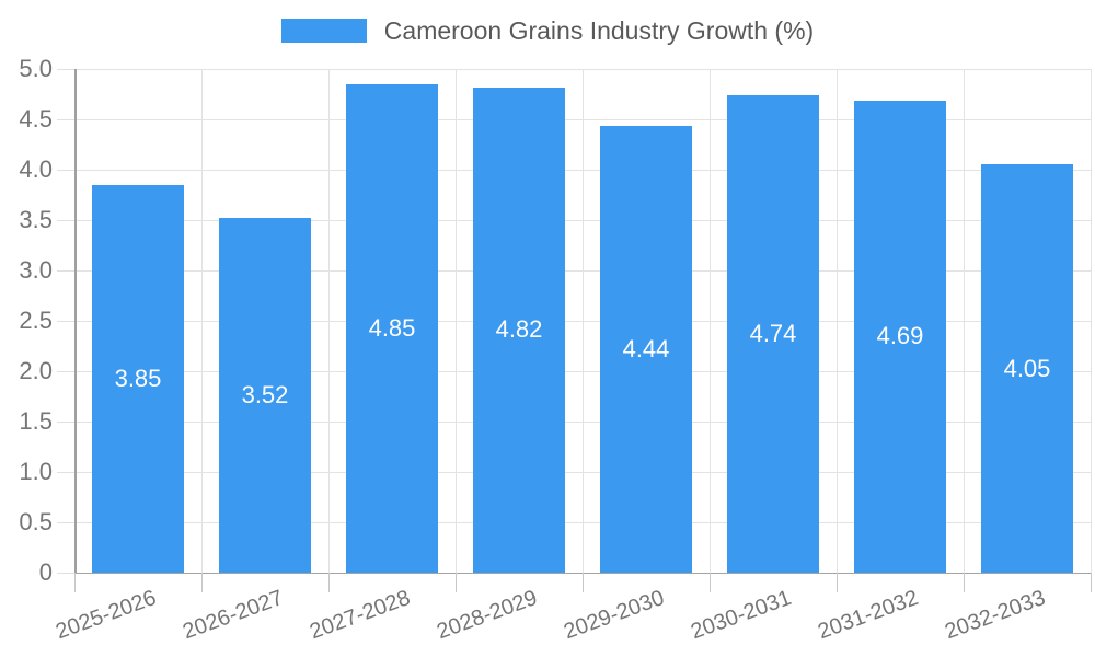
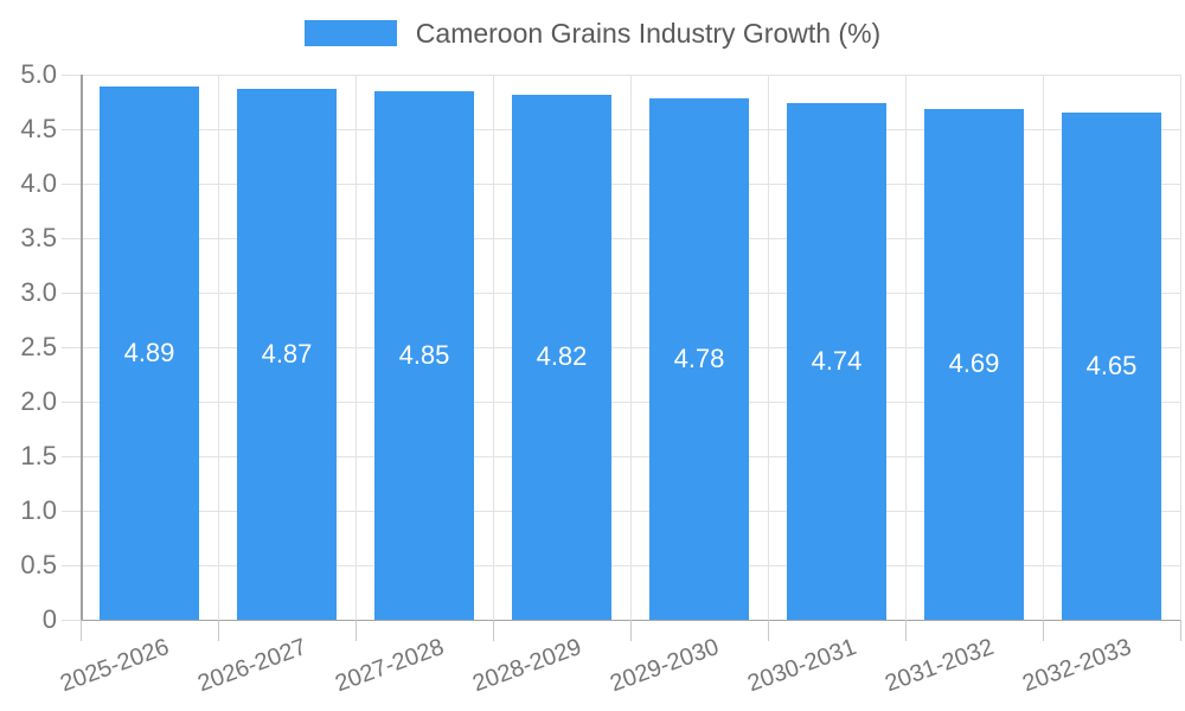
2025-2026: 3.85 -> 4.89
2026-2027: 3.52 -> 4.87
2029-2030: 4.44 -> 4.78
2032-2033: 4.05 -> 4.65
